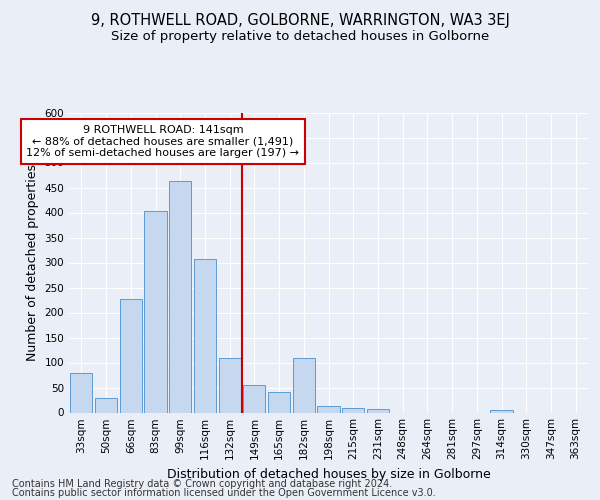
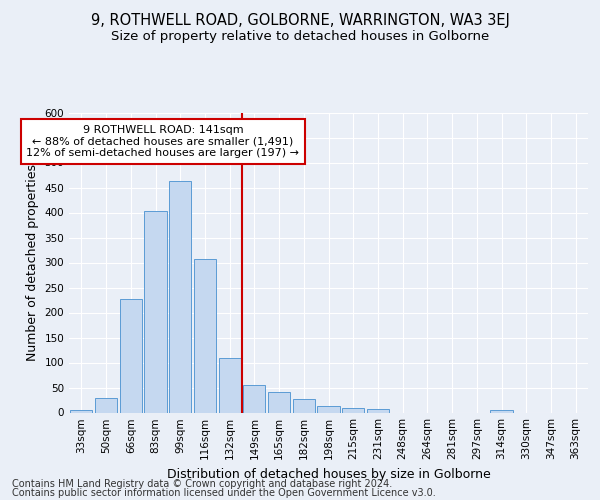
33sqm: 80 -> 6
182sqm: 110 -> 28
